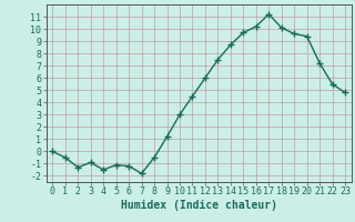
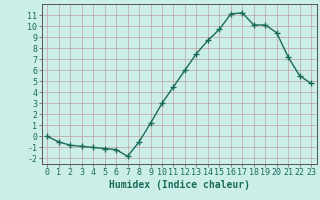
2: -1.3 -> -0.8
4: -1.5 -> -1.0
16: 10.2 -> 11.1
19: 9.6 -> 10.1
